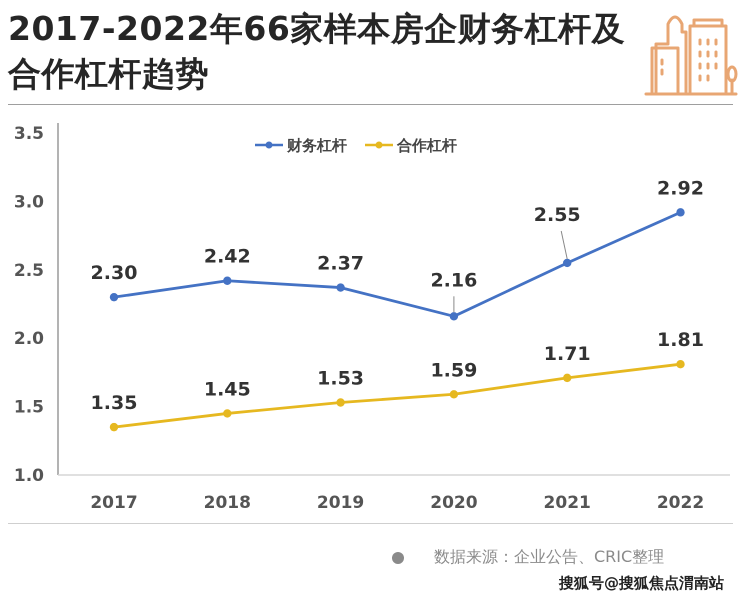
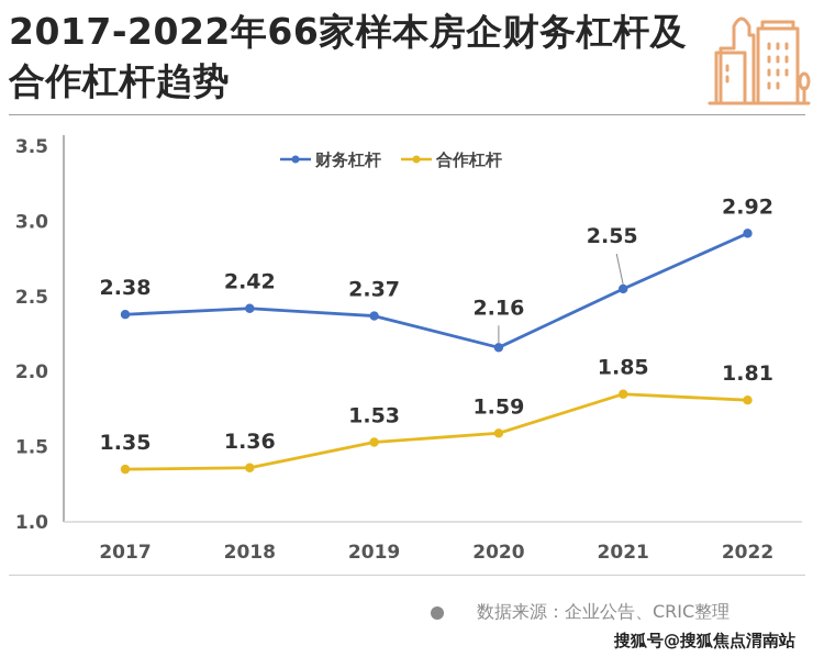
财务杠杆/2017: 2.30 -> 2.38
合作杠杆/2018: 1.45 -> 1.36
合作杠杆/2021: 1.71 -> 1.85
